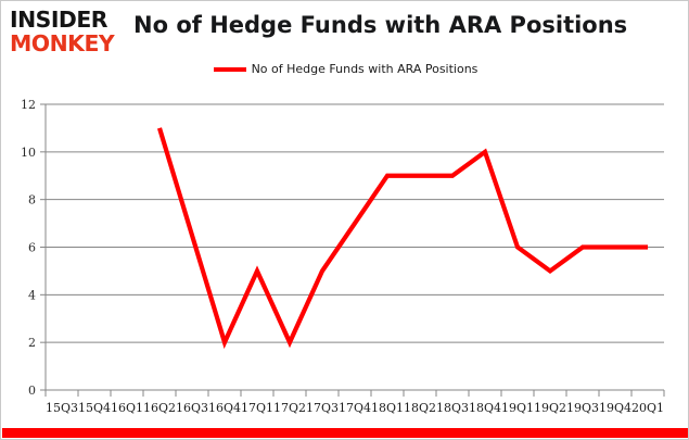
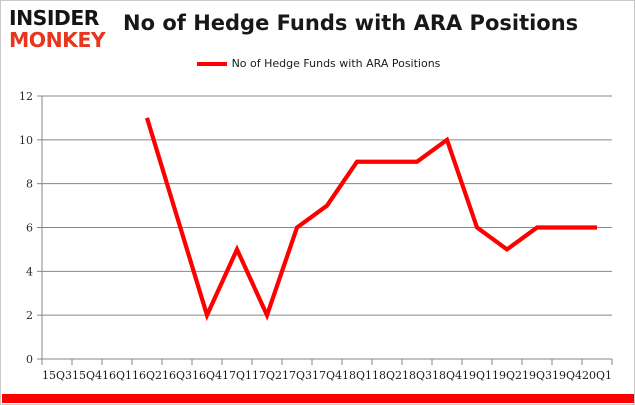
17Q3: 5 -> 6
